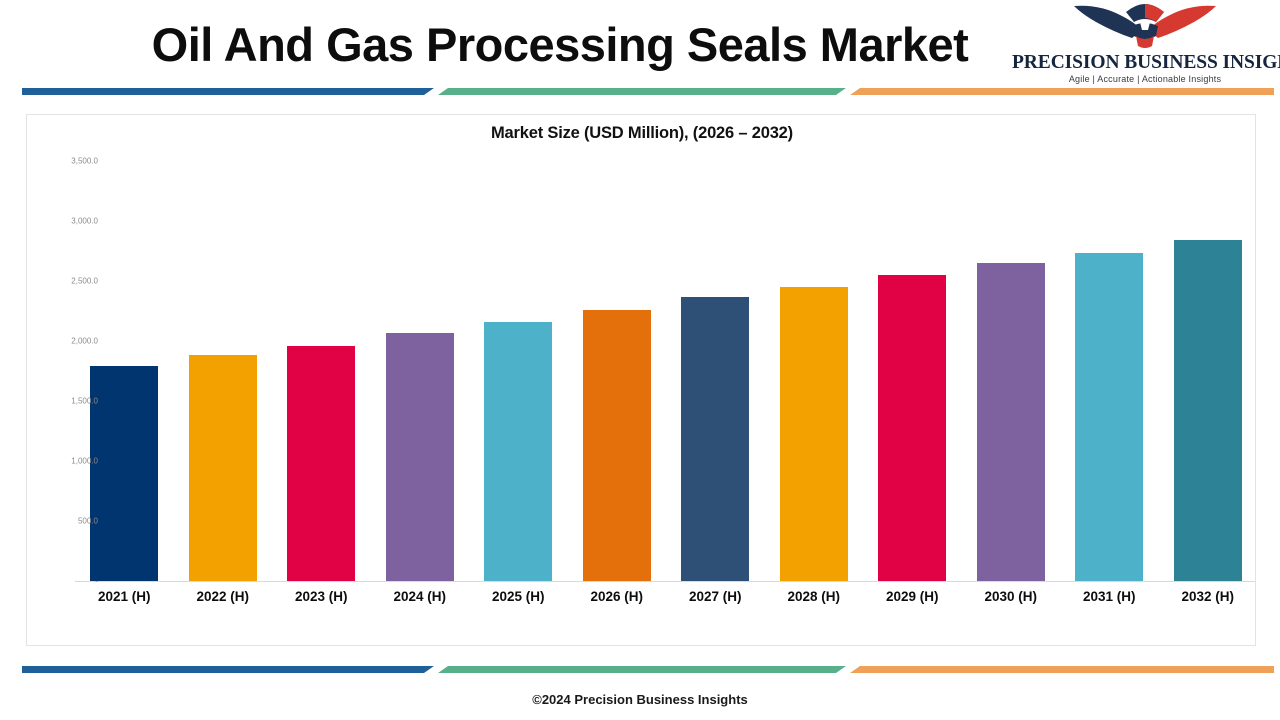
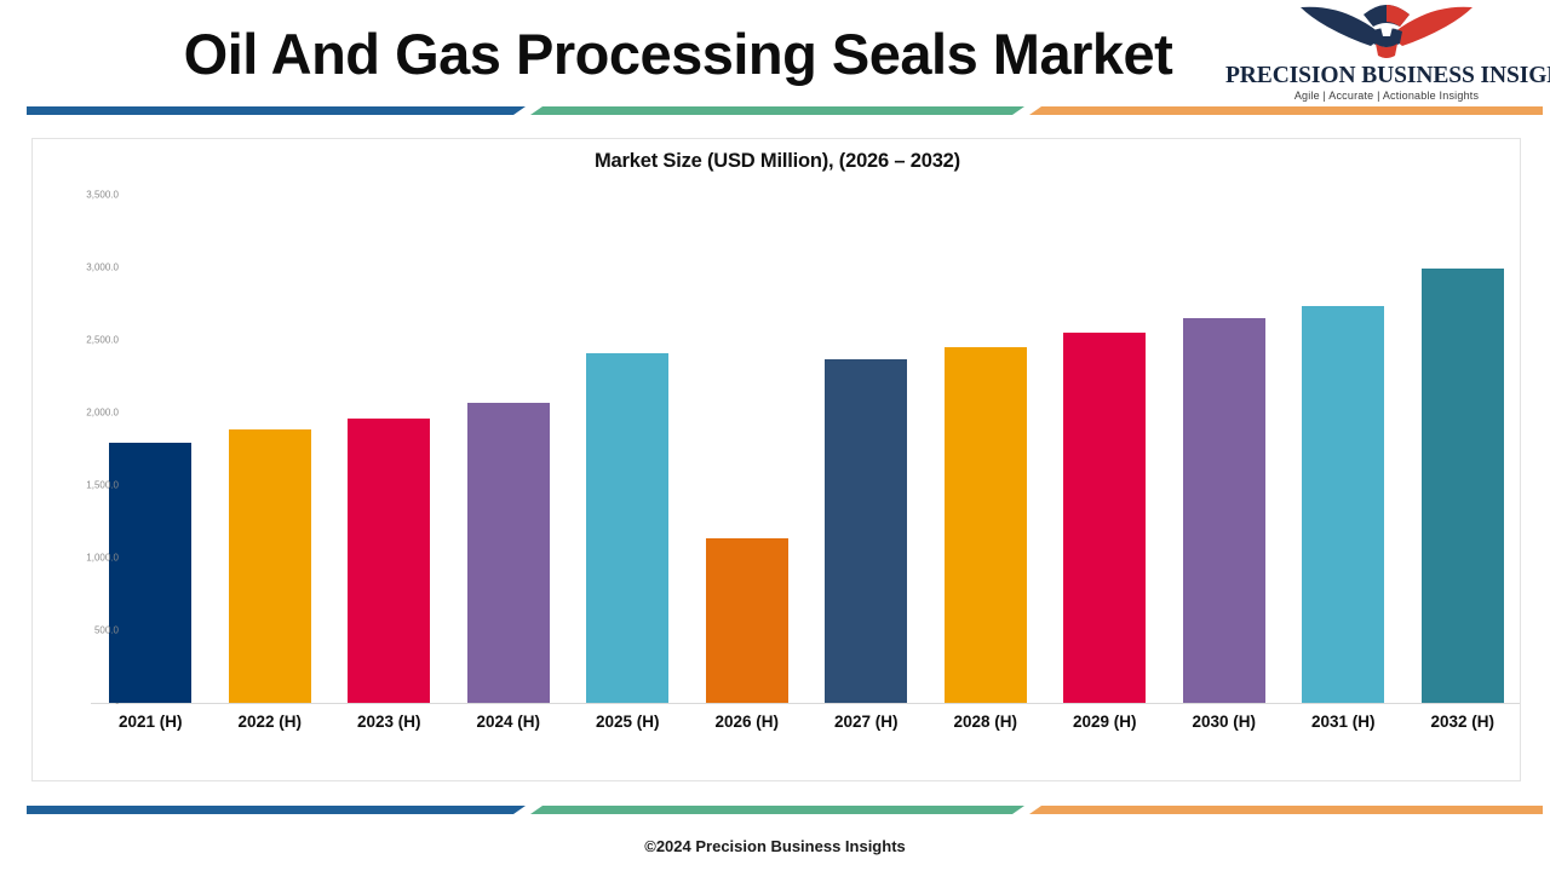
2025 (H): 2160 -> 2410
2026 (H): 2260 -> 1130
2032 (H): 2840 -> 2990
